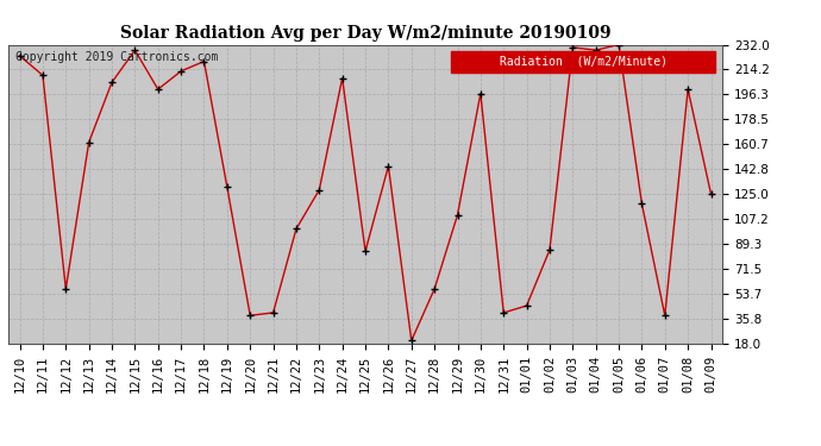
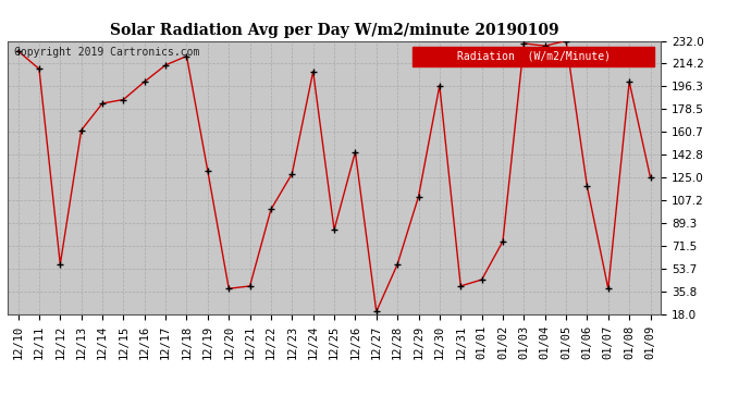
12/14: 205 -> 183
12/15: 228 -> 186
01/02: 85 -> 75
